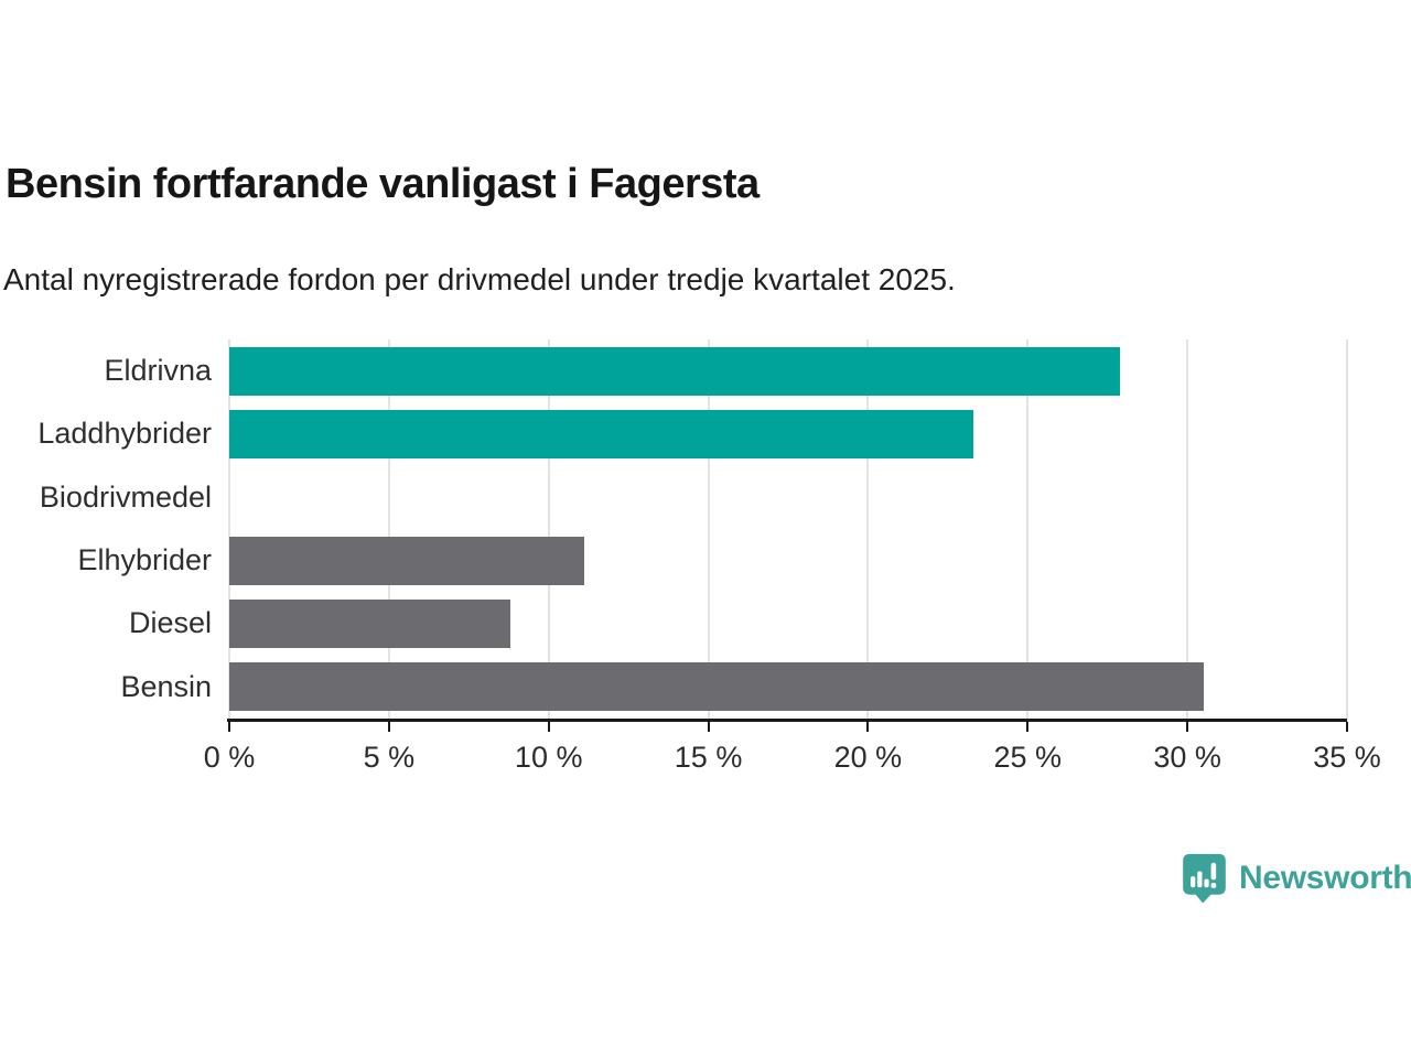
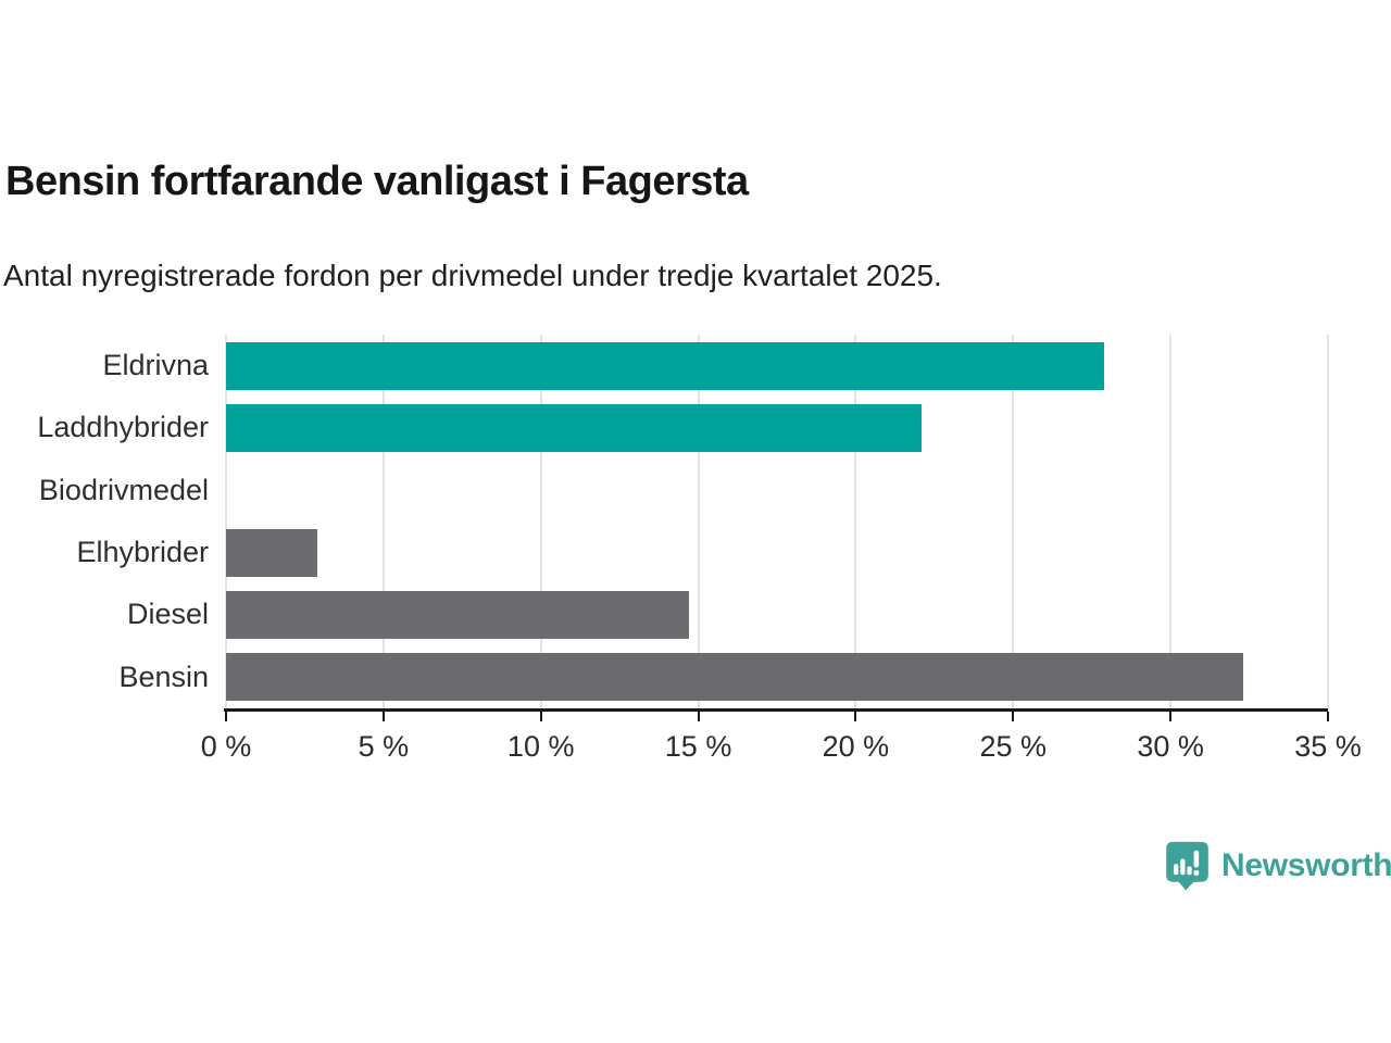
Laddhybrider: 23.3% -> 22.1%
Elhybrider: 11.1% -> 2.9%
Diesel: 8.8% -> 14.7%
Bensin: 30.5% -> 32.3%
